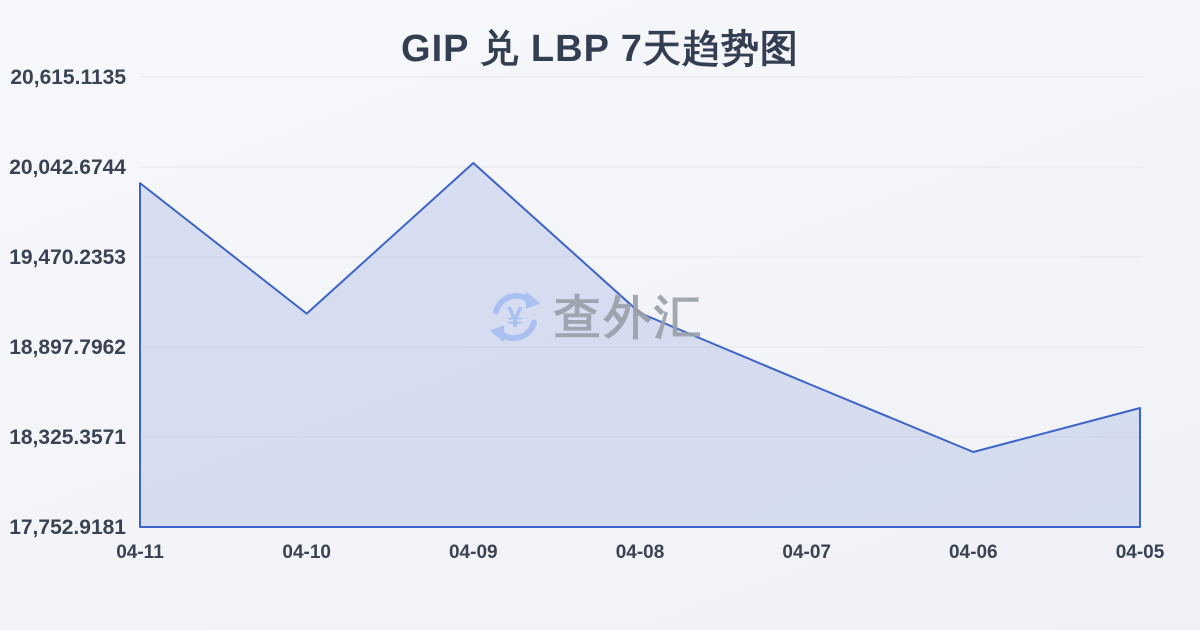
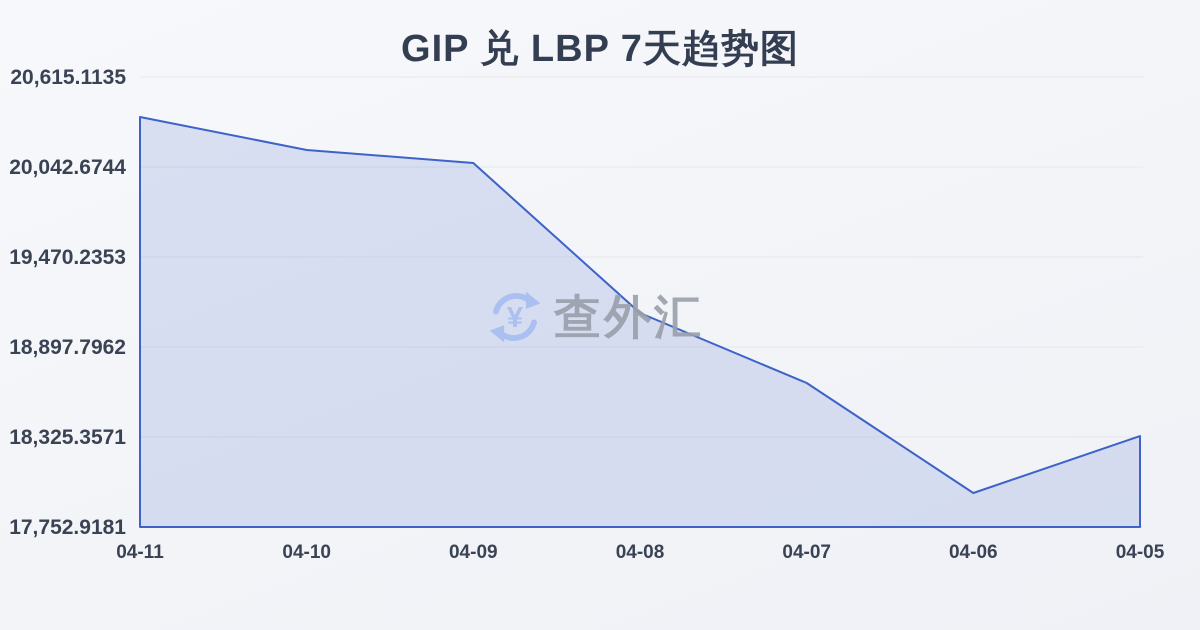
04-11: 19940 -> 20360
04-10: 19110 -> 20150
04-06: 18230 -> 17970
04-05: 18510 -> 18330
